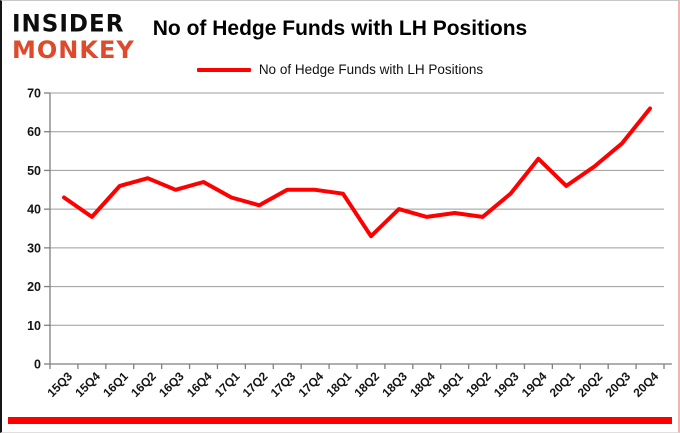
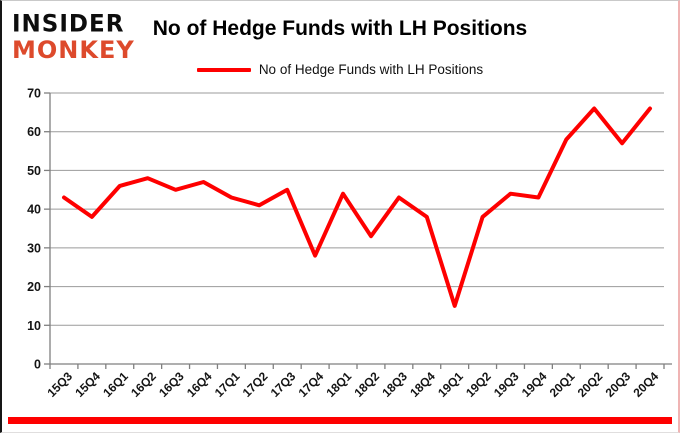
17Q4: 45 -> 28
18Q3: 40 -> 43
19Q1: 39 -> 15
19Q4: 53 -> 43
20Q1: 46 -> 58
20Q2: 51 -> 66
